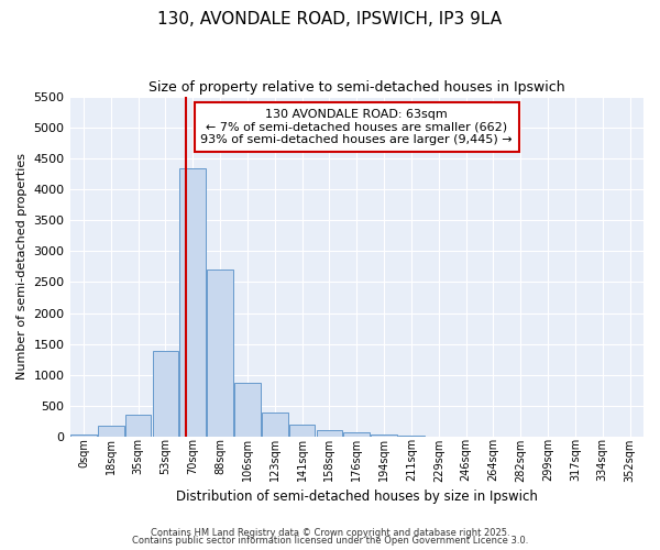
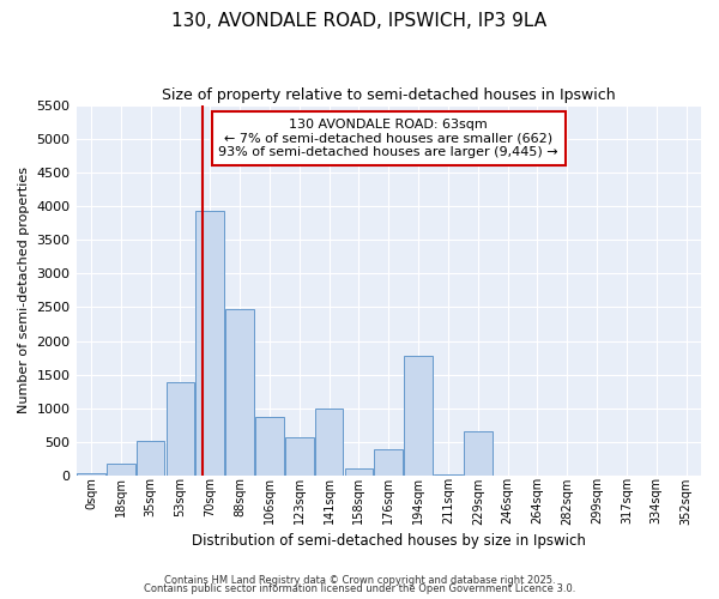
35sqm: 350 -> 520
70sqm: 4340 -> 3940
88sqm: 2700 -> 2480
123sqm: 390 -> 560
141sqm: 180 -> 1000
176sqm: 70 -> 380
194sqm: 30 -> 1780
229sqm: 0 -> 660
